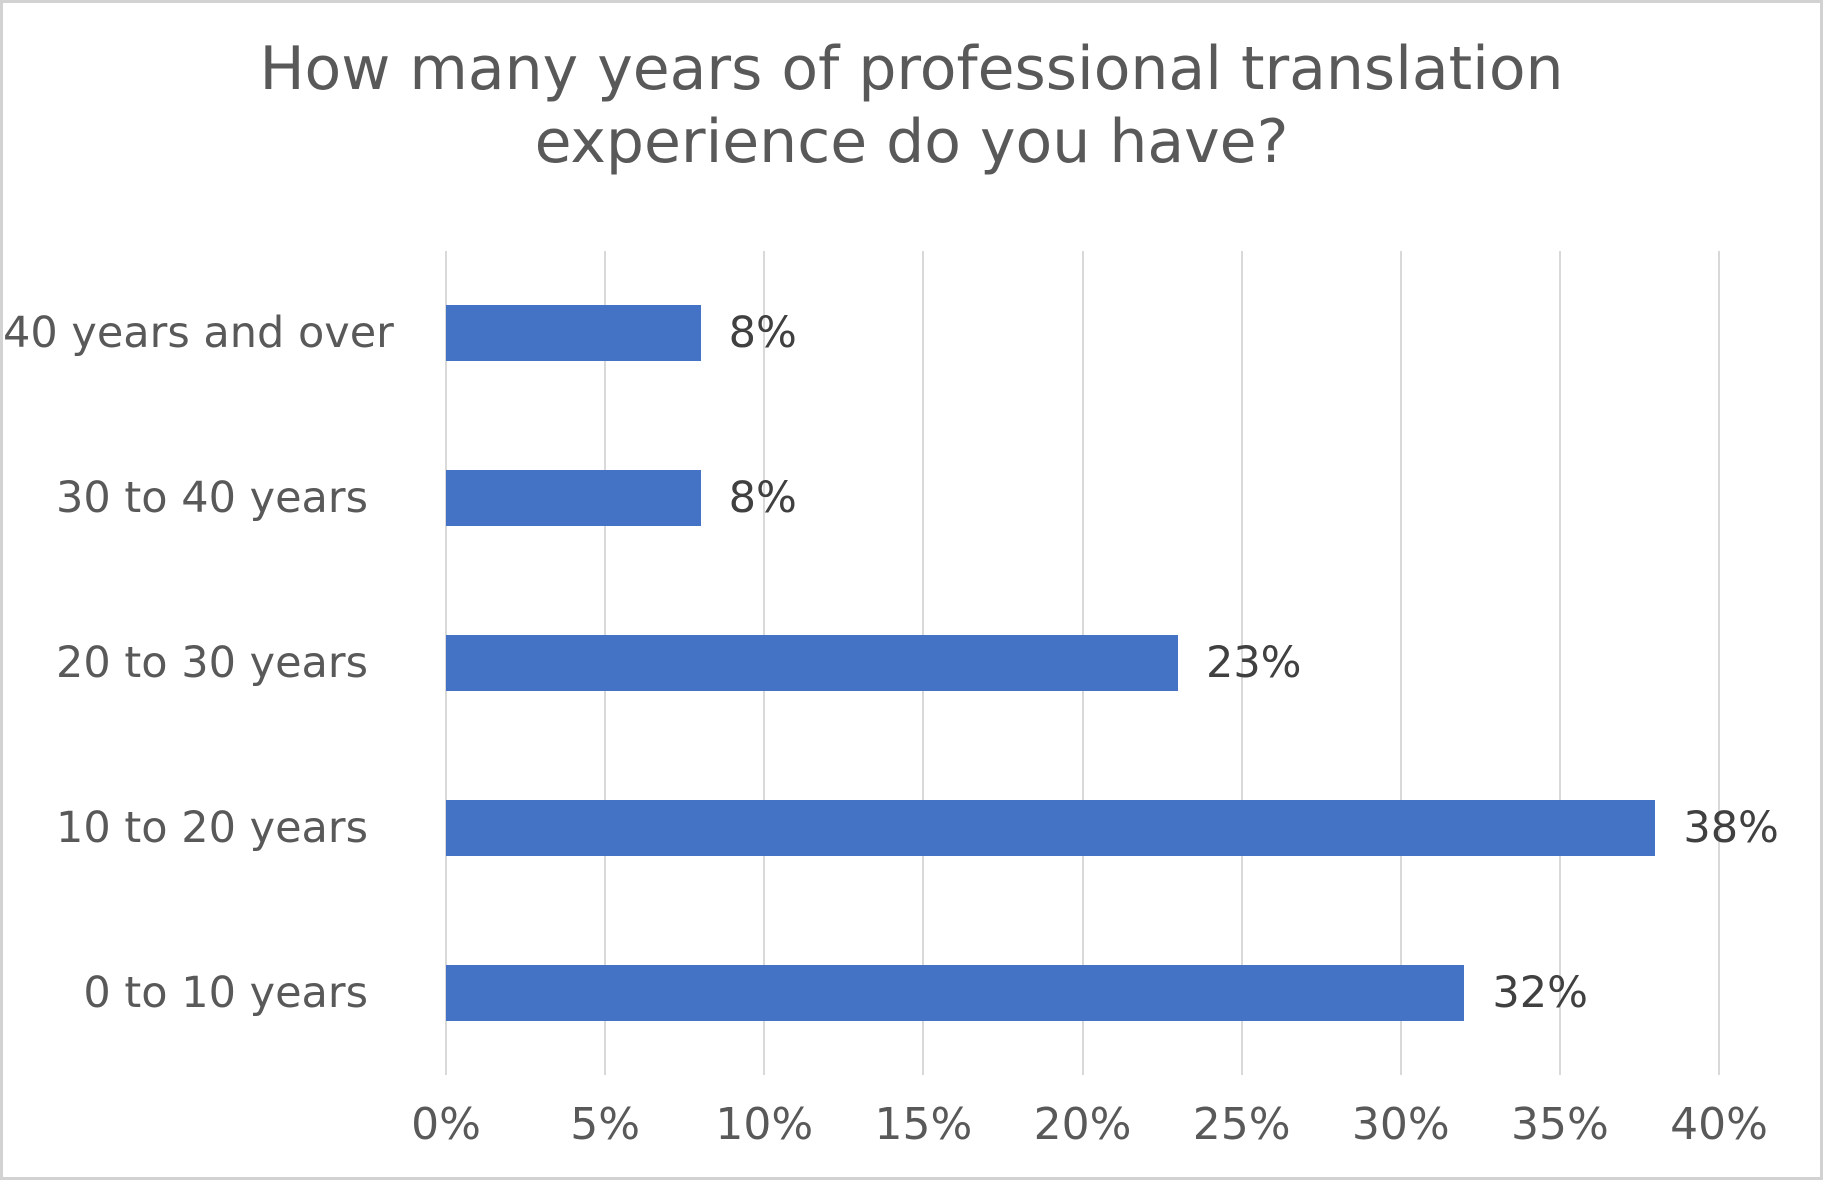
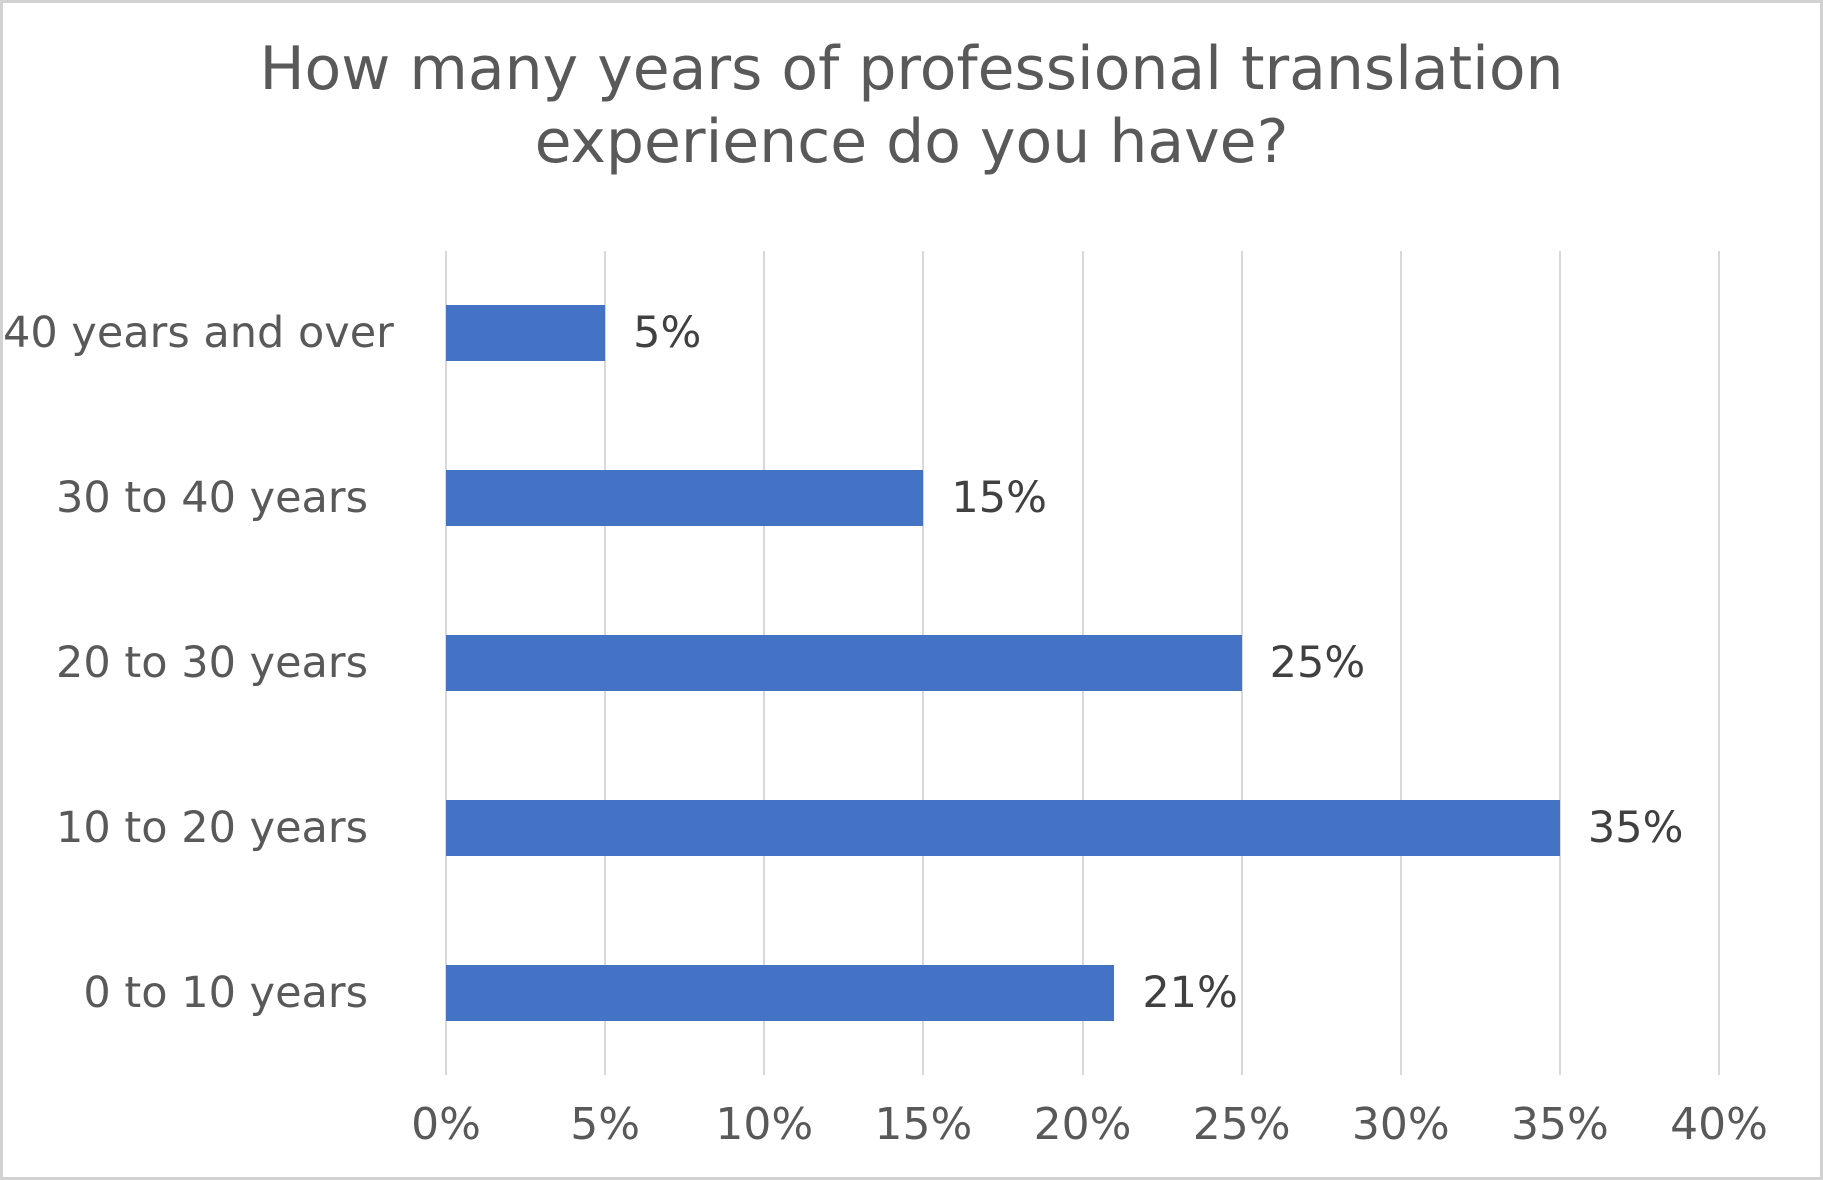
40 years and over: 8% -> 5%
30 to 40 years: 8% -> 15%
20 to 30 years: 23% -> 25%
10 to 20 years: 38% -> 35%
0 to 10 years: 32% -> 21%
